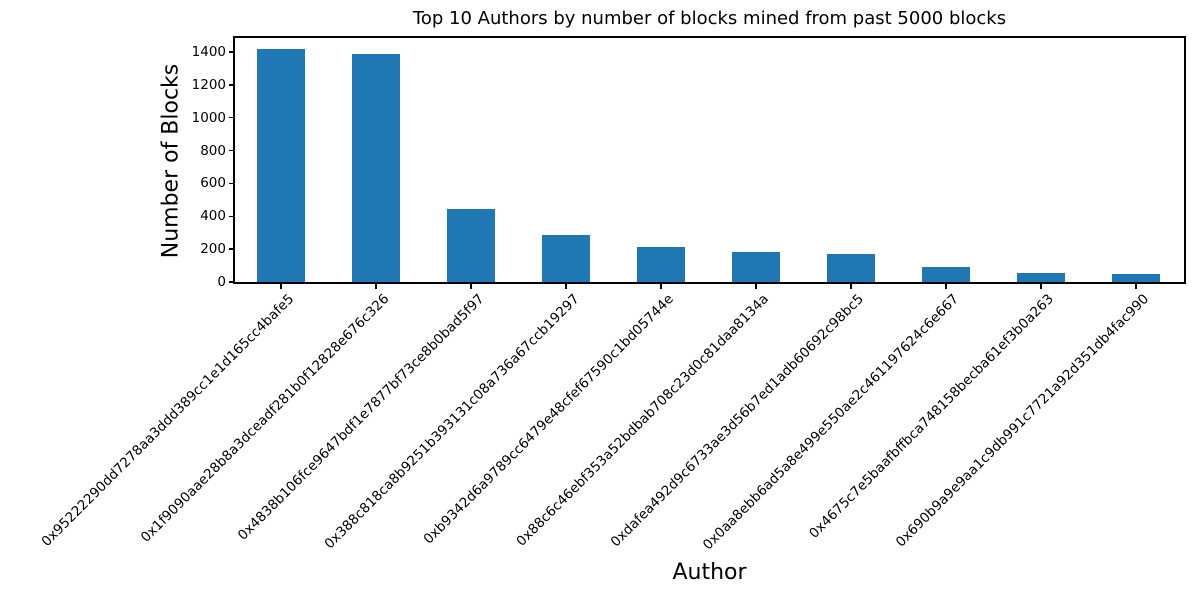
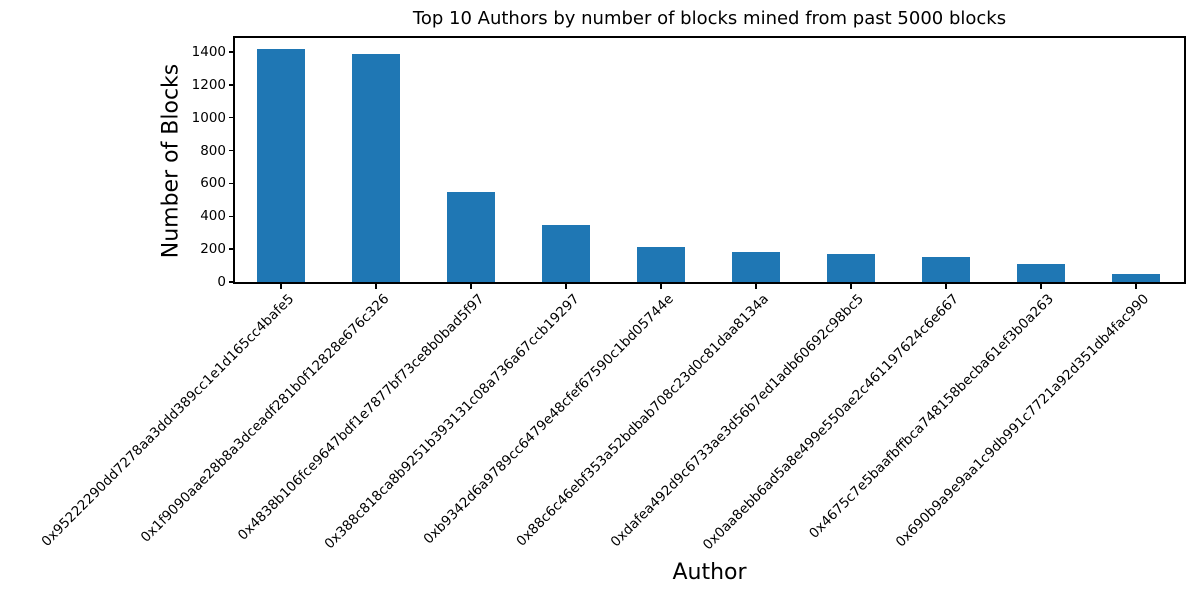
0x4838b106fce9647bdf1e7877bf73ce8b0bad5f97: 450 -> 550
0x388c818ca8b9251b393131c08a736a67ccb19297: 290 -> 350
0x0aa8ebb6ad5a8e499e550ae2c461197624c6e667: 90 -> 150
0x4675c7e5baafbffbca748158becba61ef3b0a263: 60 -> 110
